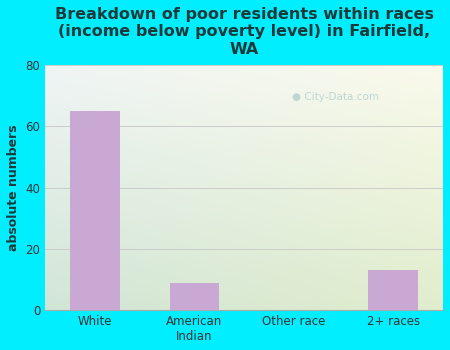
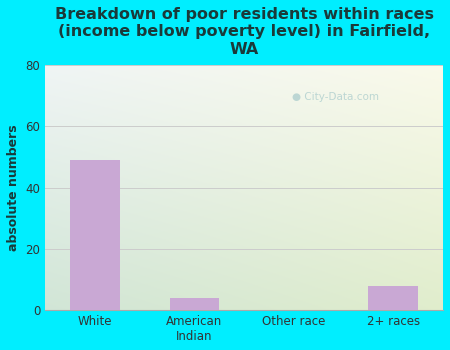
White: 65 -> 49
American Indian: 9 -> 4
2+ races: 13 -> 8
